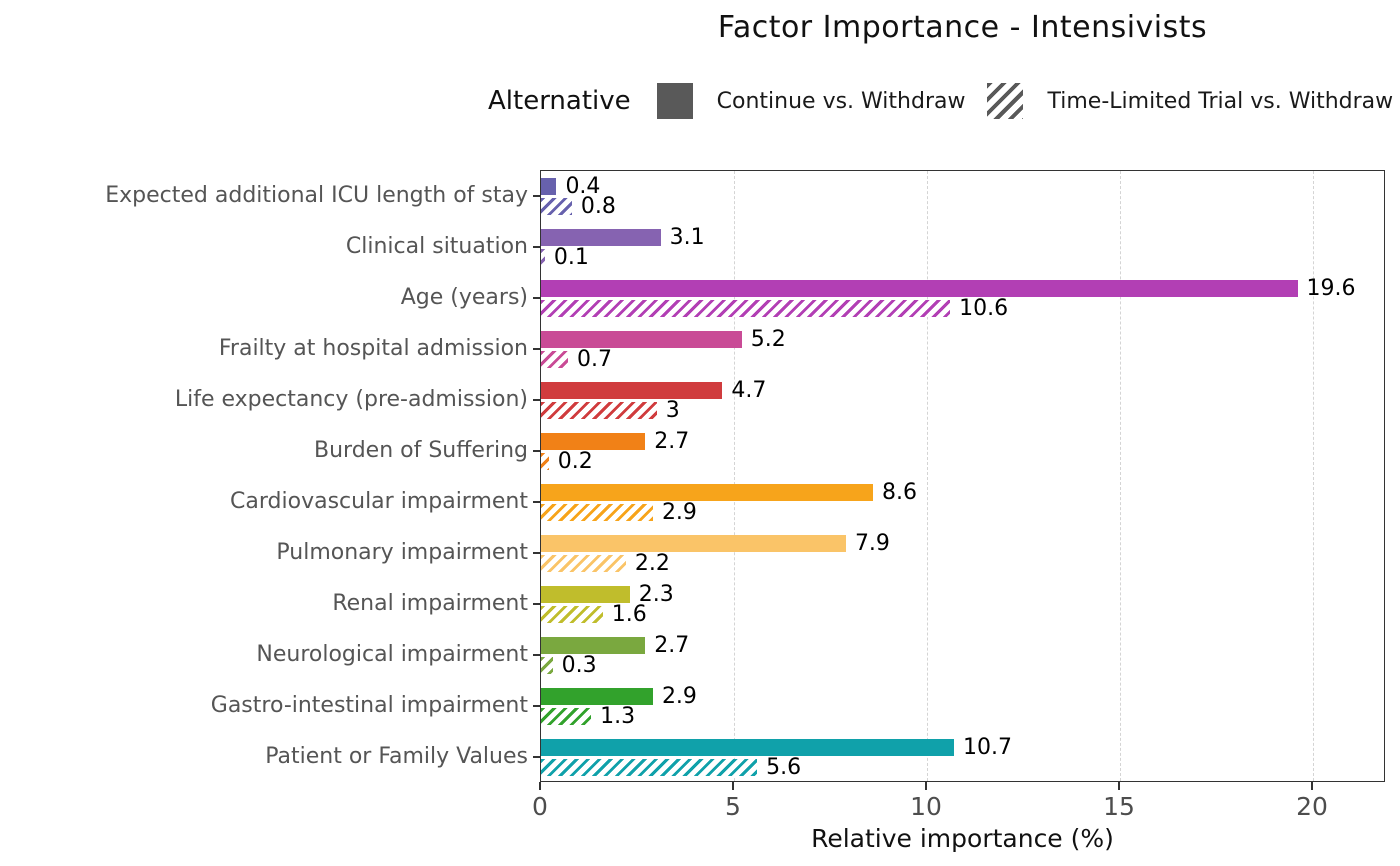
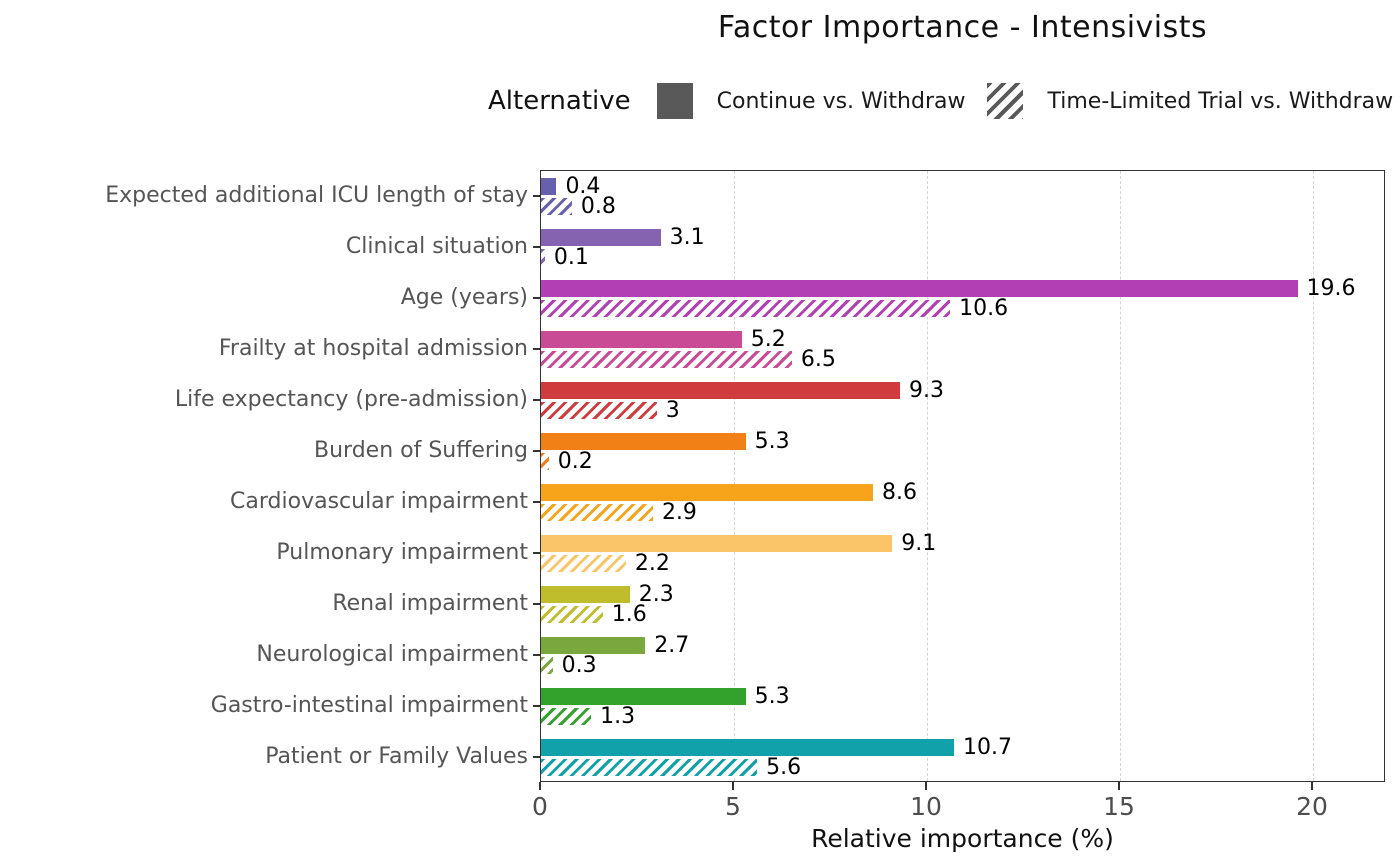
Time-Limited Trial vs. Withdraw/Frailty at hospital admission: 0.7 -> 6.5
Continue vs. Withdraw/Life expectancy (pre-admission): 4.7 -> 9.3
Continue vs. Withdraw/Burden of Suffering: 2.7 -> 5.3
Continue vs. Withdraw/Pulmonary impairment: 7.9 -> 9.1
Continue vs. Withdraw/Gastro-intestinal impairment: 2.9 -> 5.3
